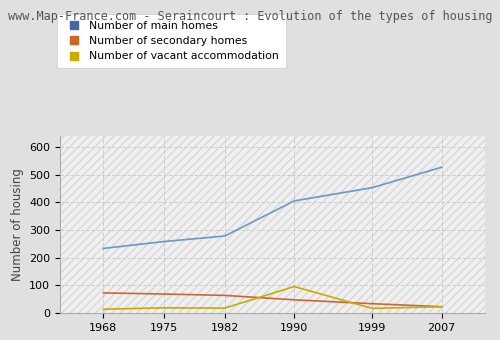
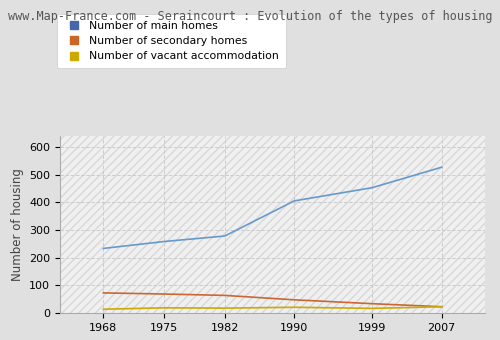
Number of vacant accommodation/1990: 95 -> 20
